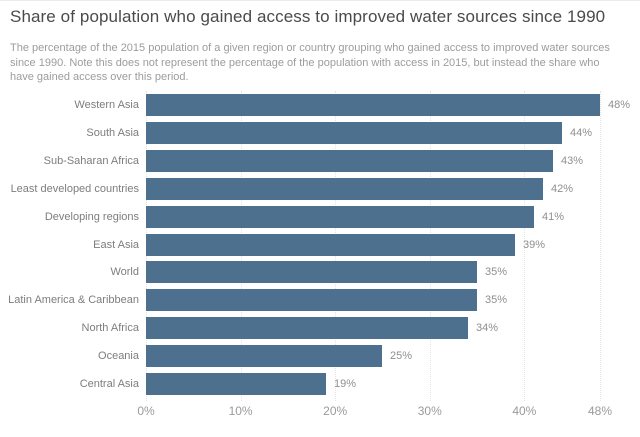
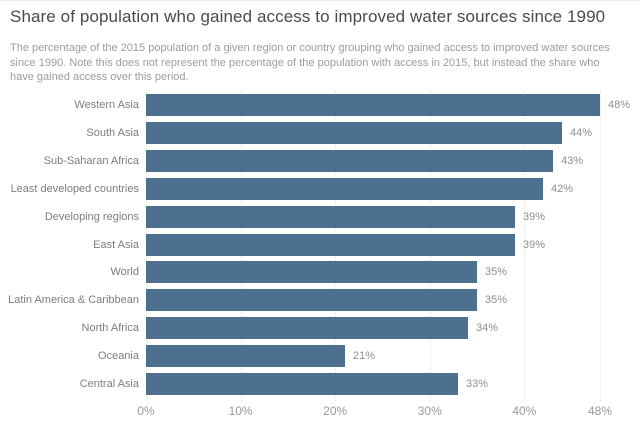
Developing regions: 41% -> 39%
Oceania: 25% -> 21%
Central Asia: 19% -> 33%
